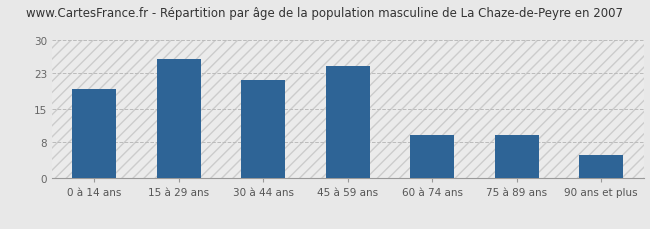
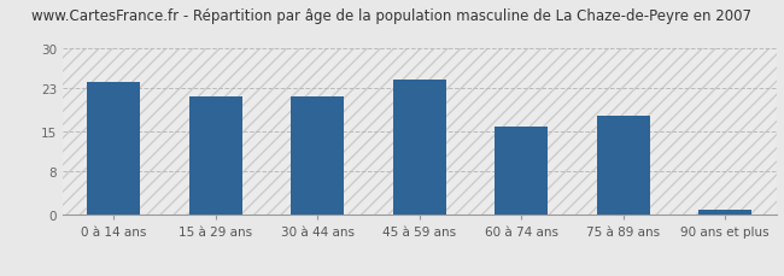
0 à 14 ans: 19.5 -> 24.0
15 à 29 ans: 26.0 -> 21.5
60 à 74 ans: 9.5 -> 16.0
75 à 89 ans: 9.5 -> 18.0
90 ans et plus: 5.0 -> 1.0
